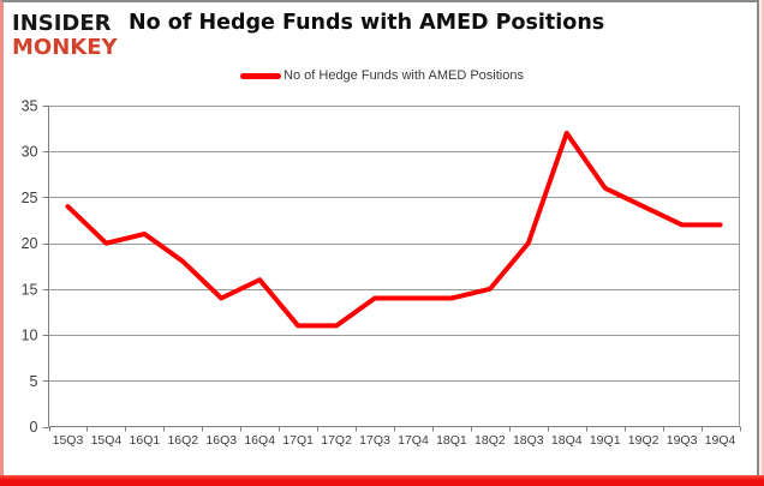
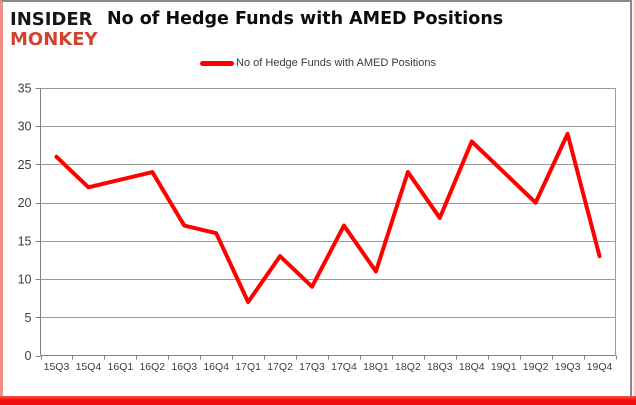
15Q3: 24 -> 26
15Q4: 20 -> 22
16Q1: 21 -> 23
16Q2: 18 -> 24
16Q3: 14 -> 17
17Q1: 11 -> 7
17Q2: 11 -> 13
17Q3: 14 -> 9
17Q4: 14 -> 17
18Q1: 14 -> 11
18Q2: 15 -> 24
18Q3: 20 -> 18
18Q4: 32 -> 28
19Q1: 26 -> 24
19Q2: 24 -> 20
19Q3: 22 -> 29
19Q4: 22 -> 13
